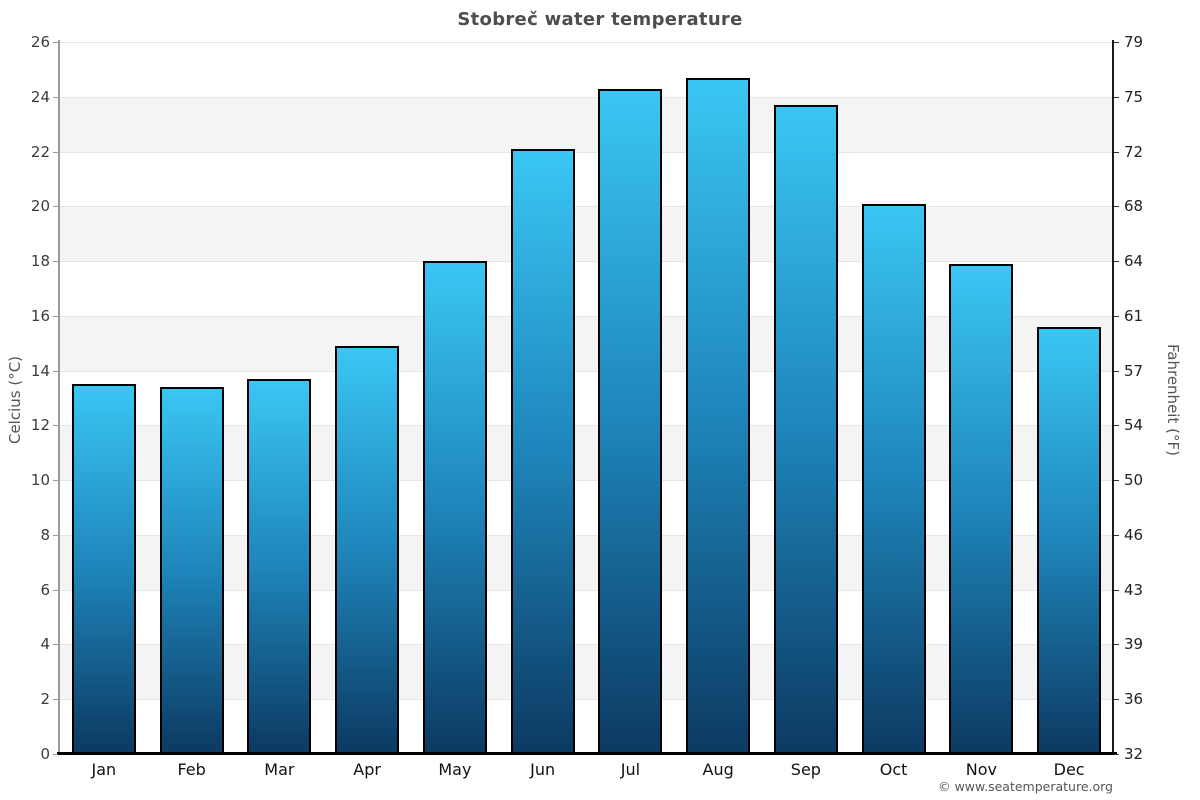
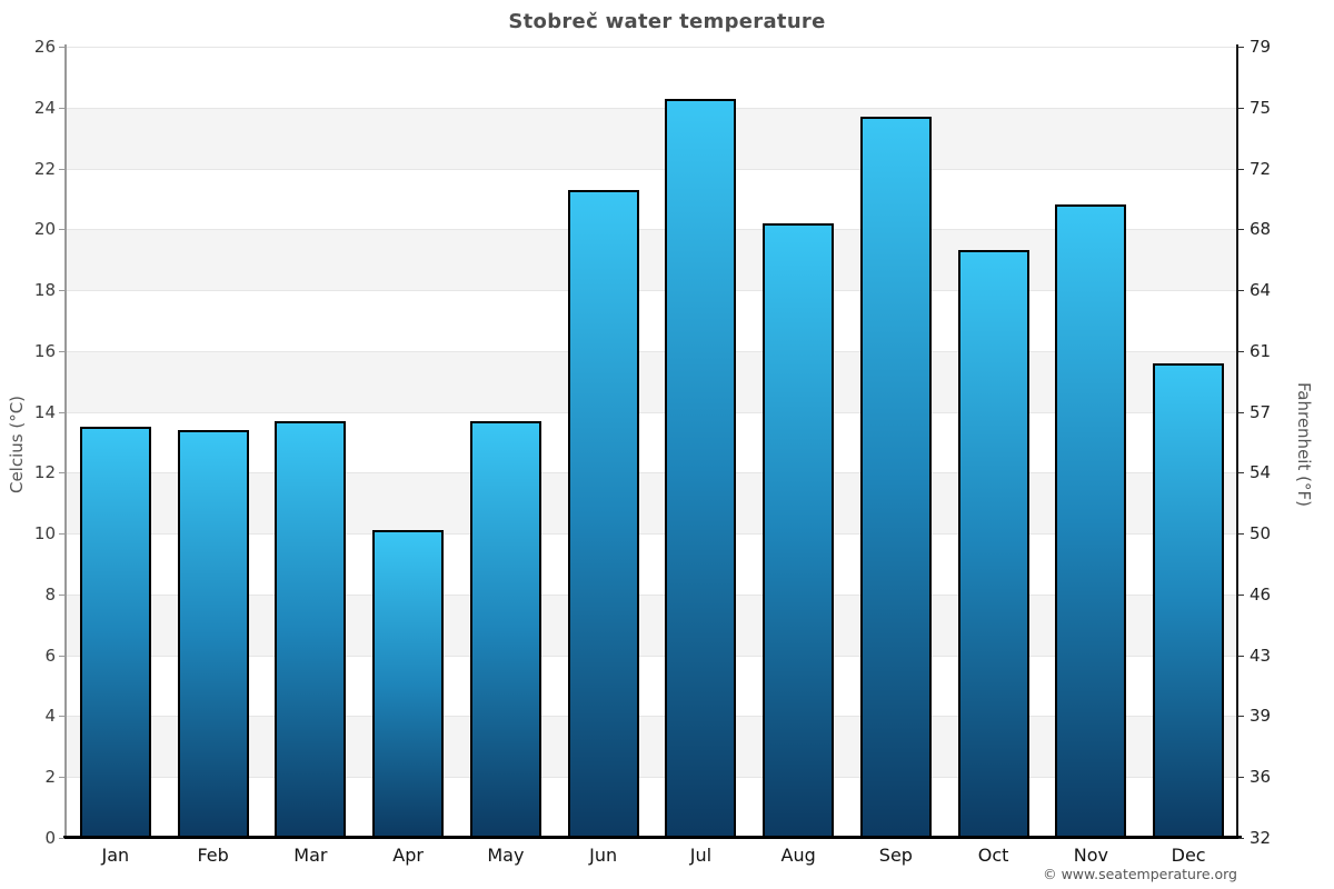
Apr: 14.9 -> 10.1
May: 18.0 -> 13.7
Jun: 22.1 -> 21.3
Aug: 24.7 -> 20.2
Oct: 20.1 -> 19.3
Nov: 17.9 -> 20.8
